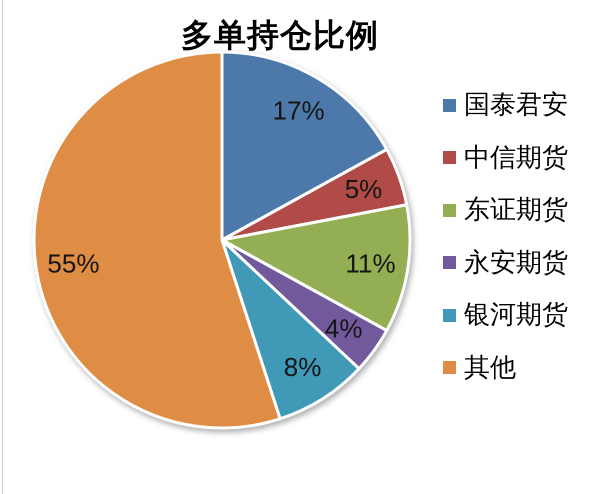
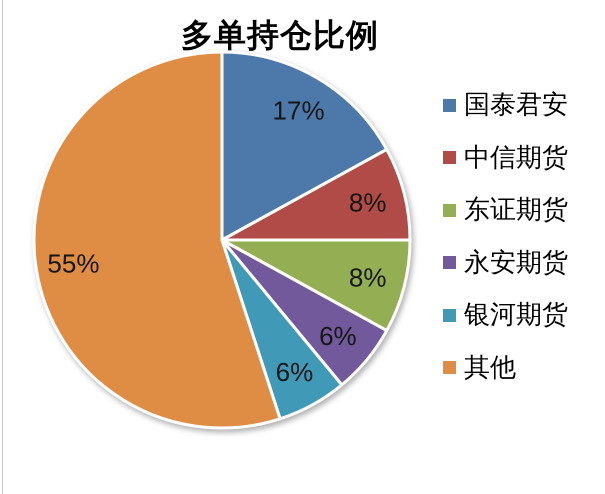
中信期货: 5% -> 8%
东证期货: 11% -> 8%
永安期货: 4% -> 6%
银河期货: 8% -> 6%
